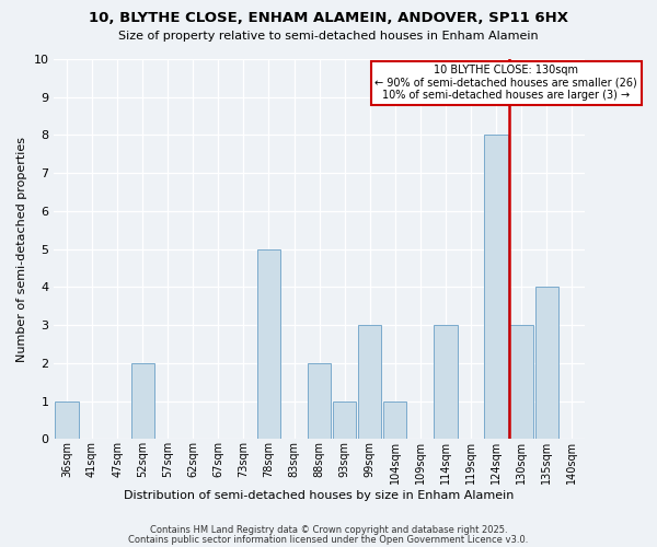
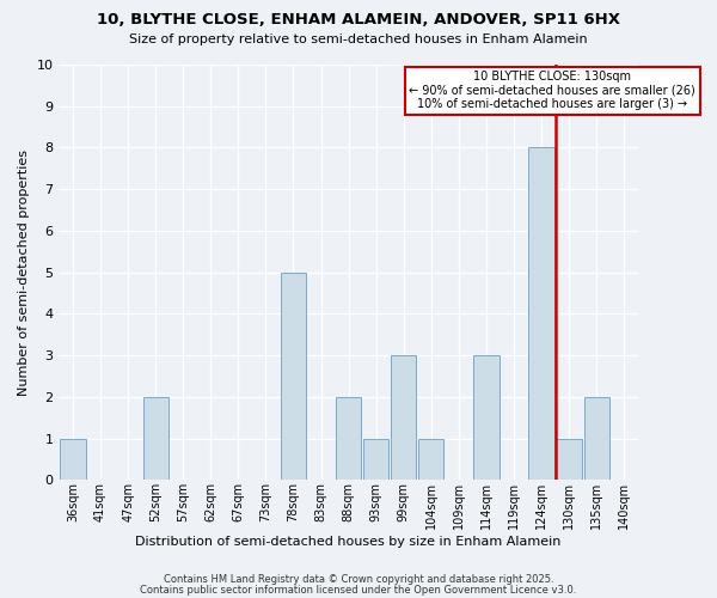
130sqm: 3 -> 1
135sqm: 4 -> 2
